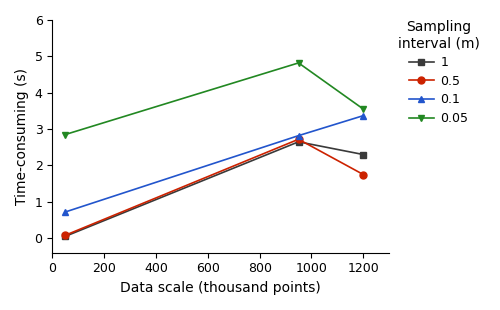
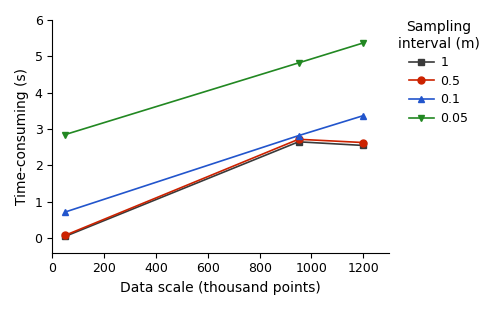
1/1200: 2.30 -> 2.55
0.5/1200: 1.75 -> 2.63
0.05/1200: 3.55 -> 5.37
